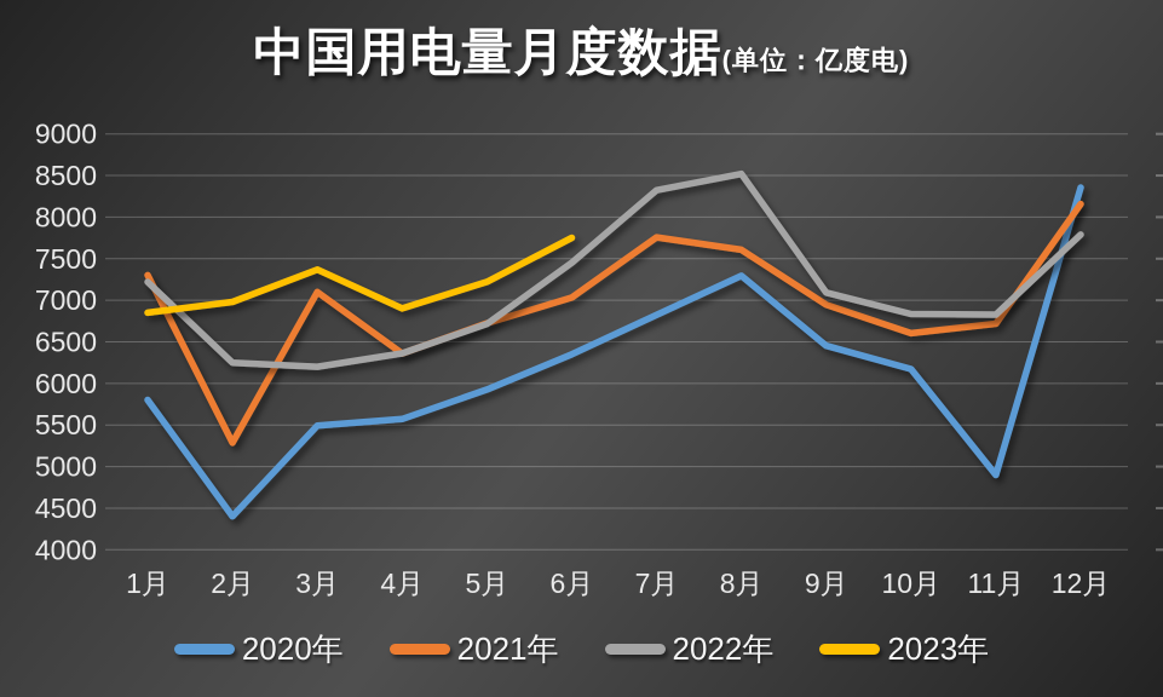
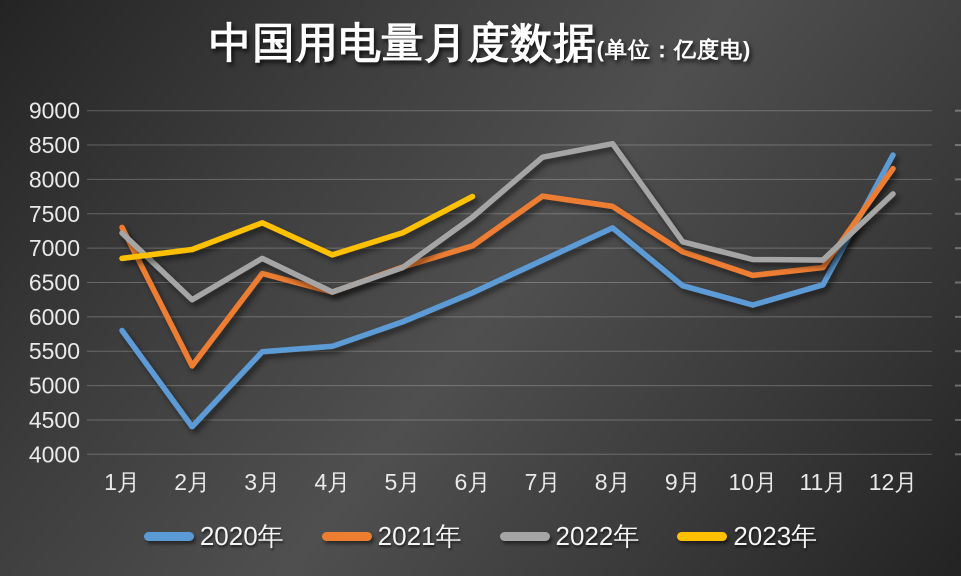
2021年/3月: 7100 -> 6600
2022年/3月: 6200 -> 6800
2020年/11月: 4900 -> 6500
